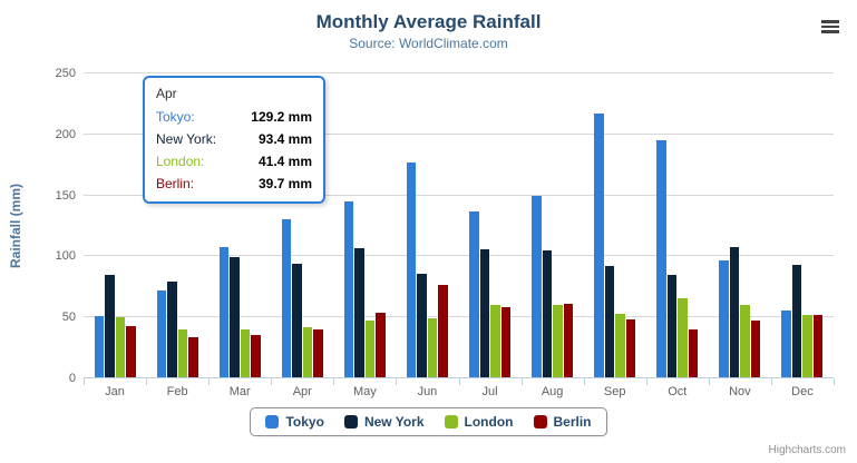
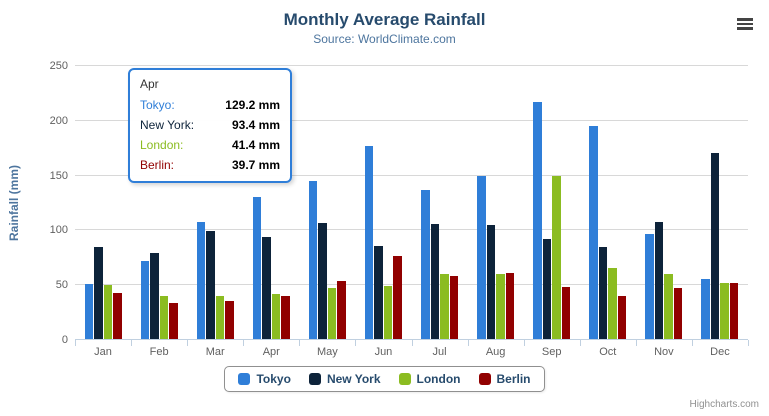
London/Sep: 52 -> 149
New York/Dec: 92 -> 170
